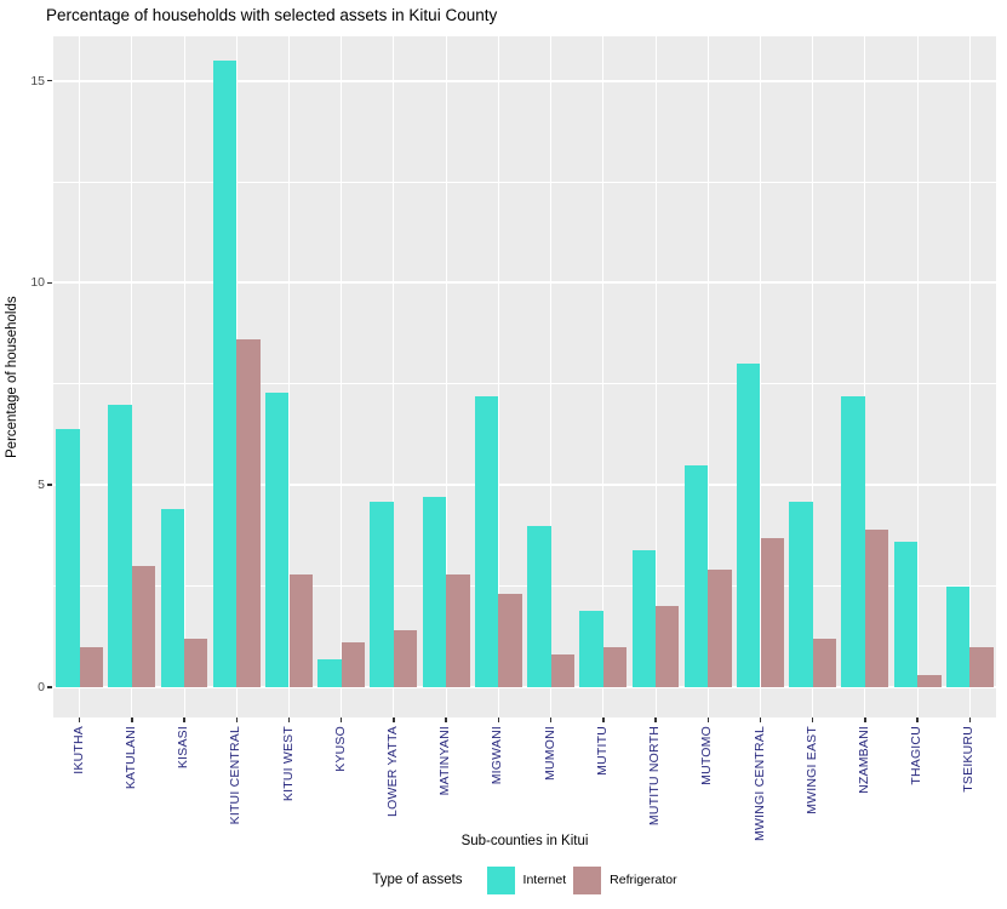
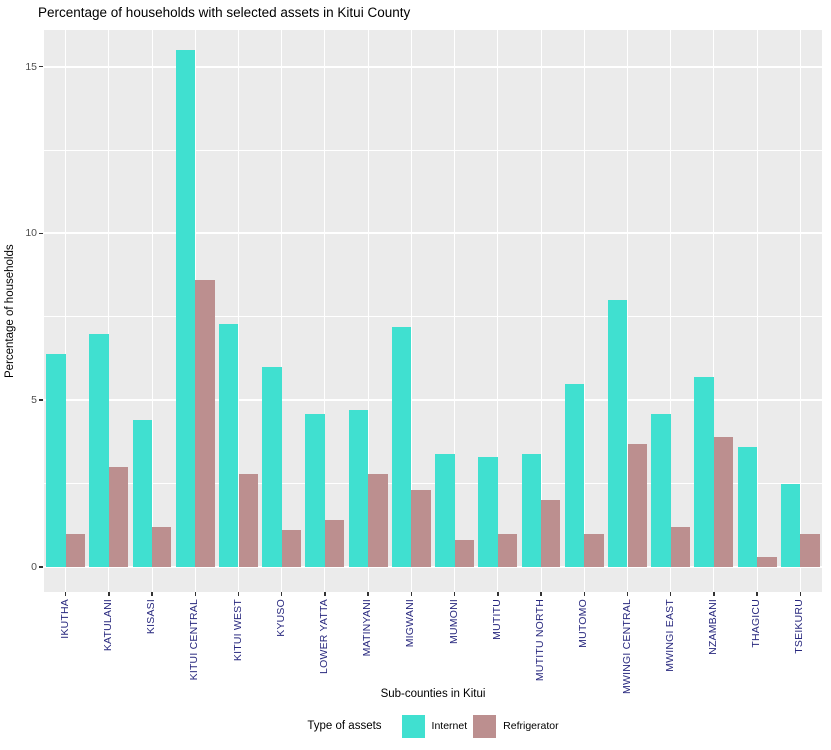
Internet/KYUSO: 0.7 -> 6.0
Internet/MUMONI: 4.0 -> 3.4
Internet/MUTITU: 1.9 -> 3.3
Refrigerator/MUTOMO: 2.9 -> 1.0
Internet/NZAMBANI: 7.2 -> 5.7
